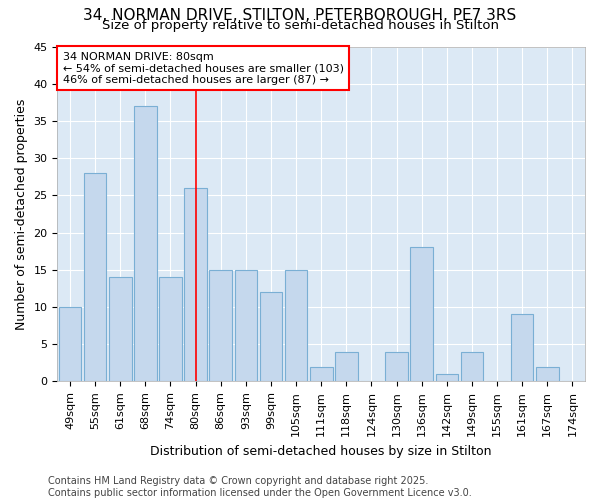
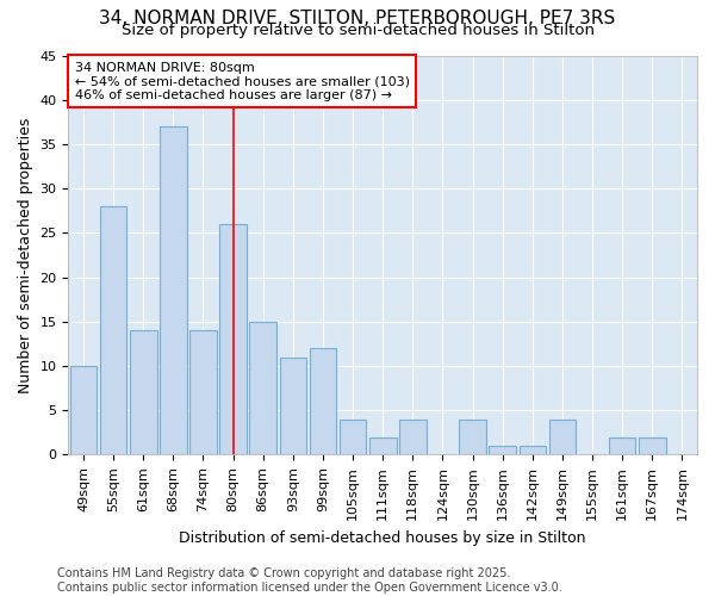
93sqm: 15 -> 11
105sqm: 15 -> 4
136sqm: 18 -> 1
161sqm: 9 -> 2
